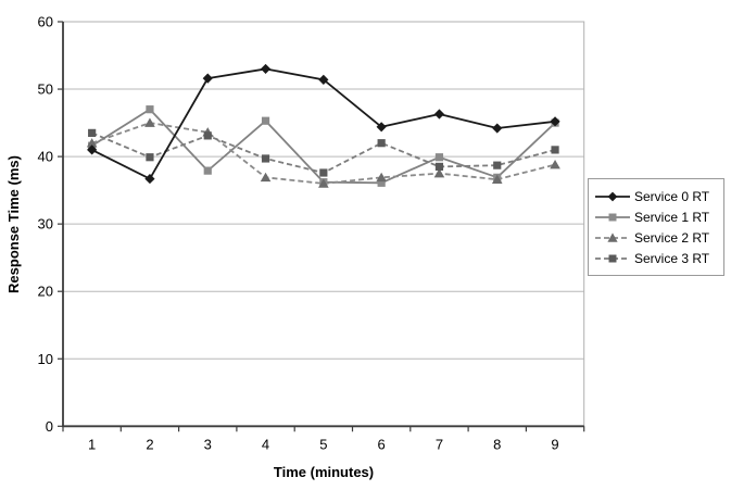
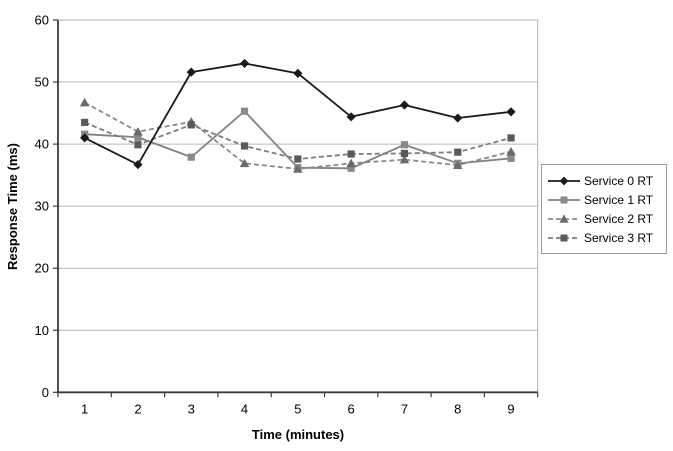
Service 2 RT/1: 42 -> 47
Service 1 RT/2: 47 -> 41
Service 2 RT/2: 45 -> 42
Service 3 RT/6: 42 -> 38
Service 1 RT/9: 45 -> 38
